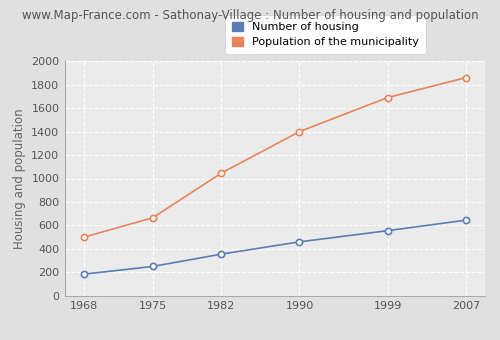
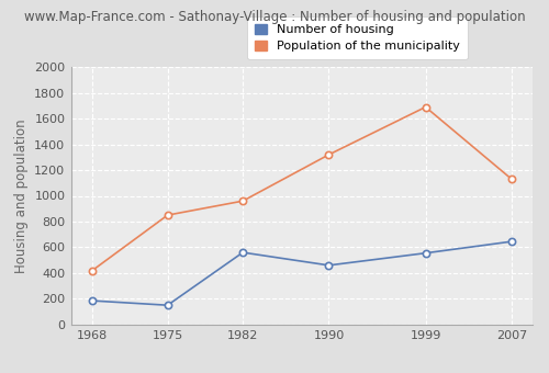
Population of the municipality/1968: 500 -> 420
Number of housing/1975: 250 -> 150
Population of the municipality/1975: 660 -> 850
Number of housing/1982: 360 -> 560
Population of the municipality/1982: 1040 -> 960
Population of the municipality/1990: 1400 -> 1320
Population of the municipality/2007: 1860 -> 1130
